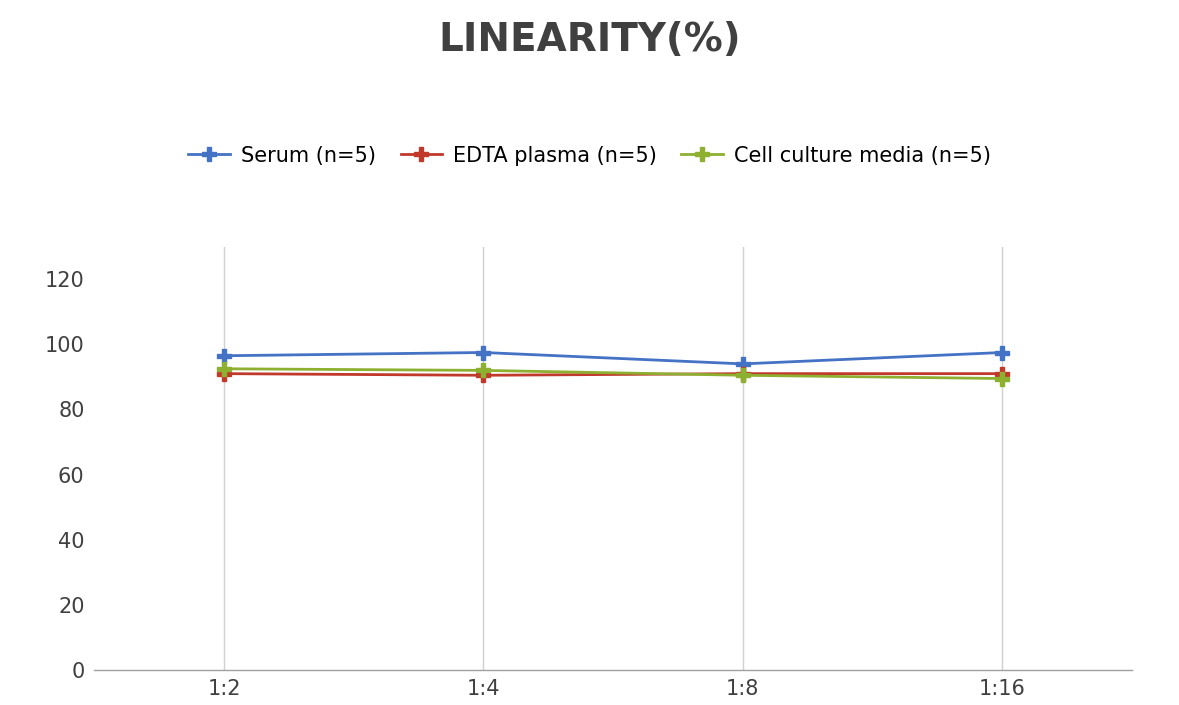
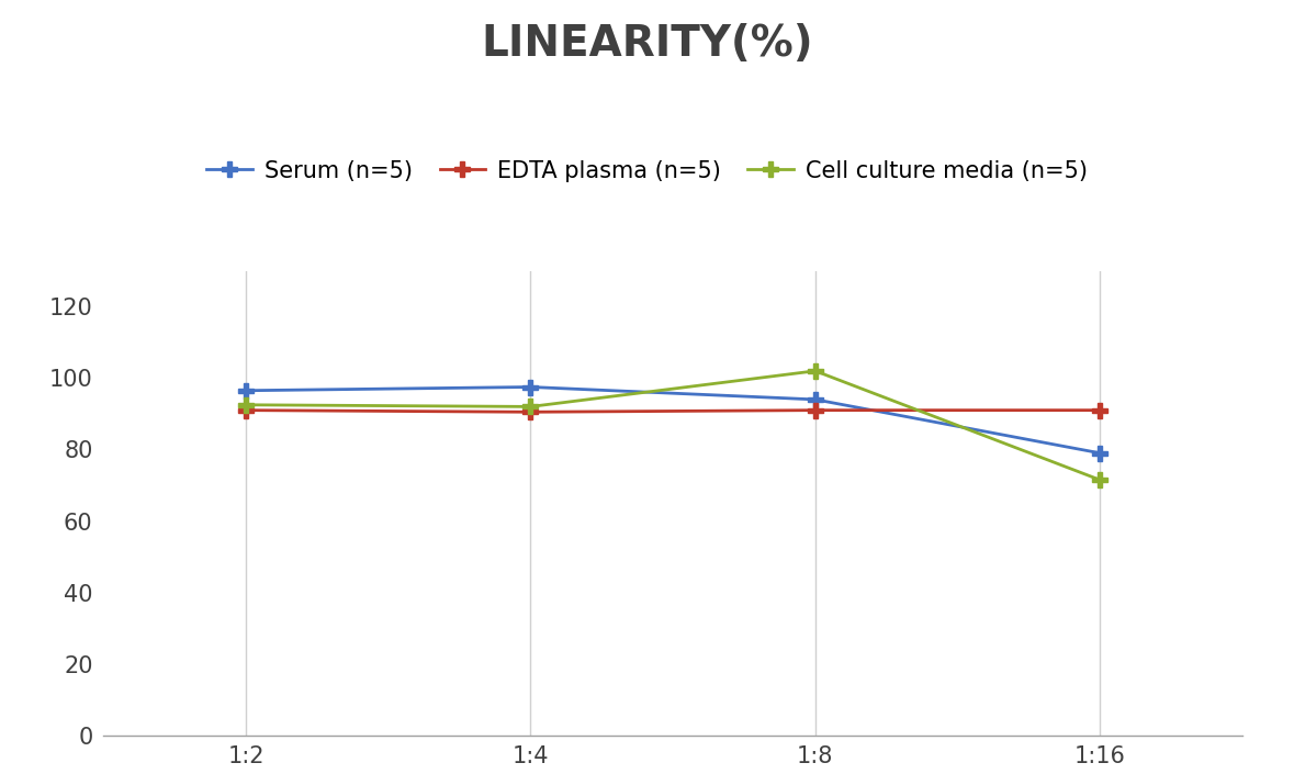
Cell culture media (n=5)/1:8: 90.5 -> 102.0
Serum (n=5)/1:16: 97.5 -> 79.0
Cell culture media (n=5)/1:16: 89.5 -> 71.5
